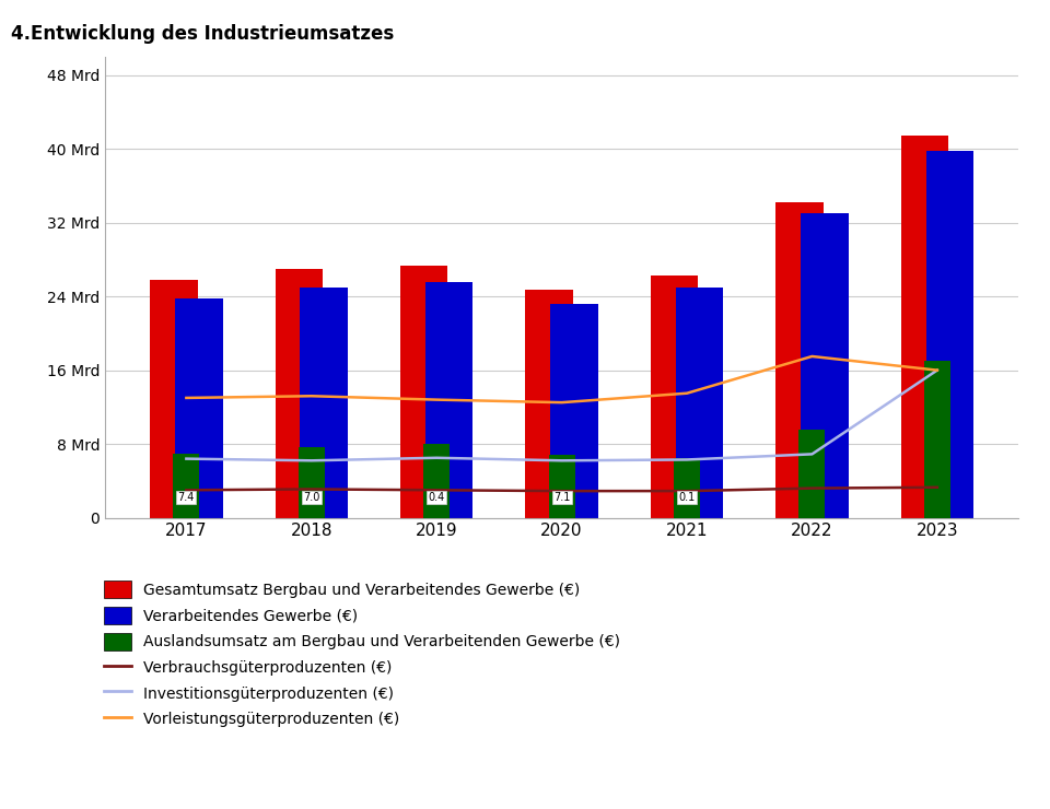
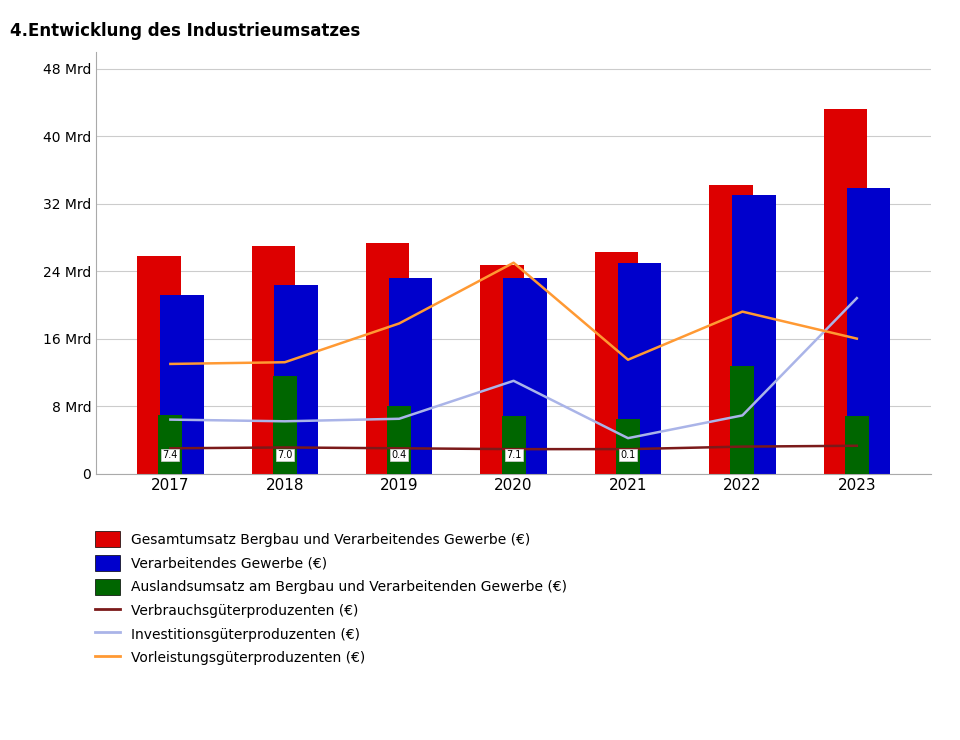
Verarbeitendes Gewerbe (€)/2017: 23.8 Mrd -> 21.2 Mrd
Auslandsumsatz am Bergbau und Verarbeitenden Gewerbe (€)/2018: 7.6 Mrd -> 11.6 Mrd
Verarbeitendes Gewerbe (€)/2018: 25.0 Mrd -> 22.4 Mrd
Vorleistungsgüterproduzenten (€)/2019: 12.8 Mrd -> 17.8 Mrd
Verarbeitendes Gewerbe (€)/2019: 25.5 Mrd -> 23.2 Mrd
Investitionsgüterproduzenten (€)/2020: 6.2 Mrd -> 11.0 Mrd
Vorleistungsgüterproduzenten (€)/2020: 12.5 Mrd -> 25.0 Mrd
Investitionsgüterproduzenten (€)/2021: 6.3 Mrd -> 4.2 Mrd
Auslandsumsatz am Bergbau und Verarbeitenden Gewerbe (€)/2022: 9.5 Mrd -> 12.8 Mrd
Vorleistungsgüterproduzenten (€)/2022: 17.5 Mrd -> 19.2 Mrd
Gesamtumsatz Bergbau und Verarbeitendes Gewerbe (€)/2023: 41.5 Mrd -> 43.2 Mrd
Auslandsumsatz am Bergbau und Verarbeitenden Gewerbe (€)/2023: 17.0 Mrd -> 6.8 Mrd
Investitionsgüterproduzenten (€)/2023: 16.0 Mrd -> 20.8 Mrd
Verarbeitendes Gewerbe (€)/2023: 39.8 Mrd -> 33.8 Mrd
